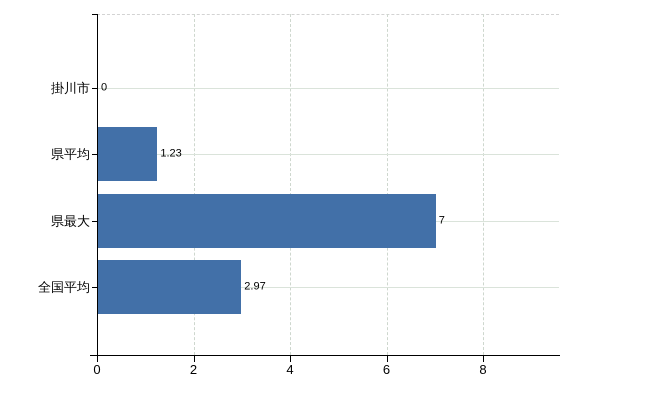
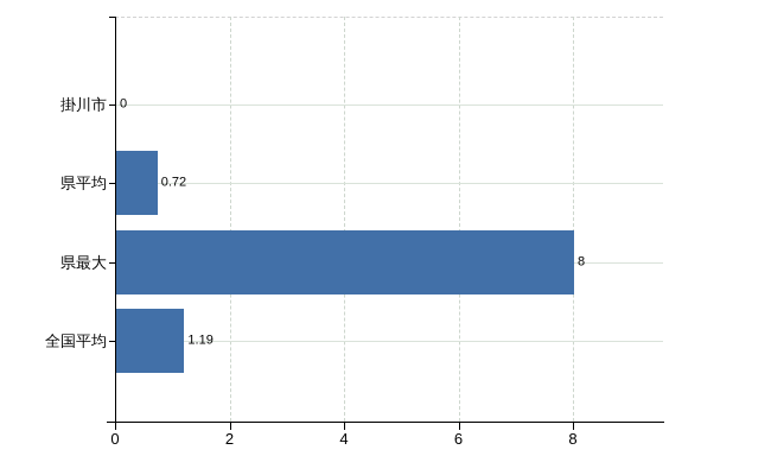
県平均: 1.23 -> 0.72
県最大: 7 -> 8
全国平均: 2.97 -> 1.19
